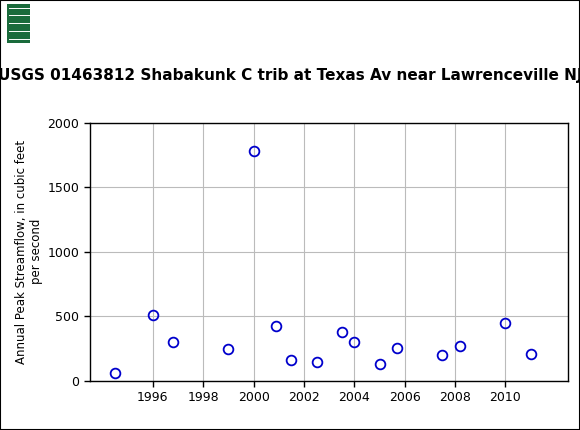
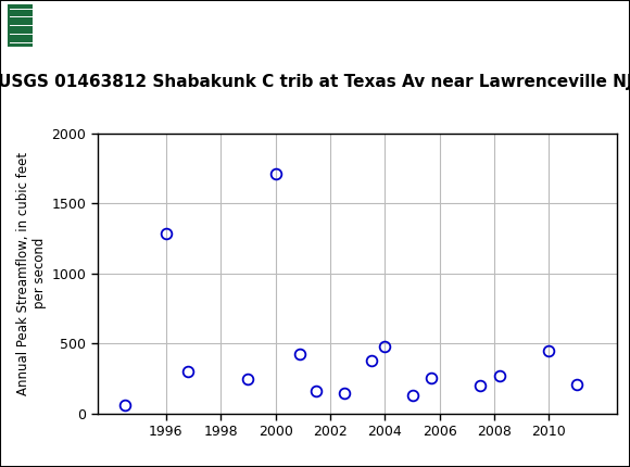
1996: 510 -> 1280
2000: 1780 -> 1710
2004: 300 -> 480
